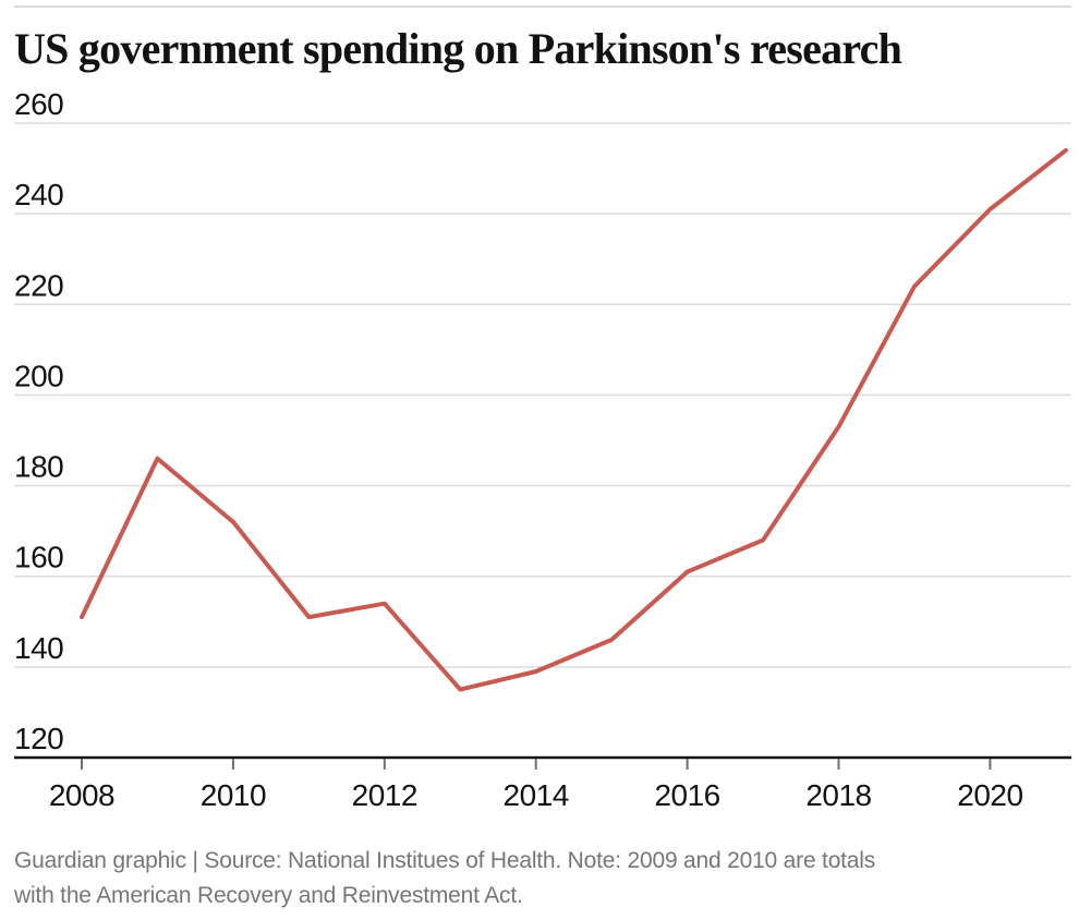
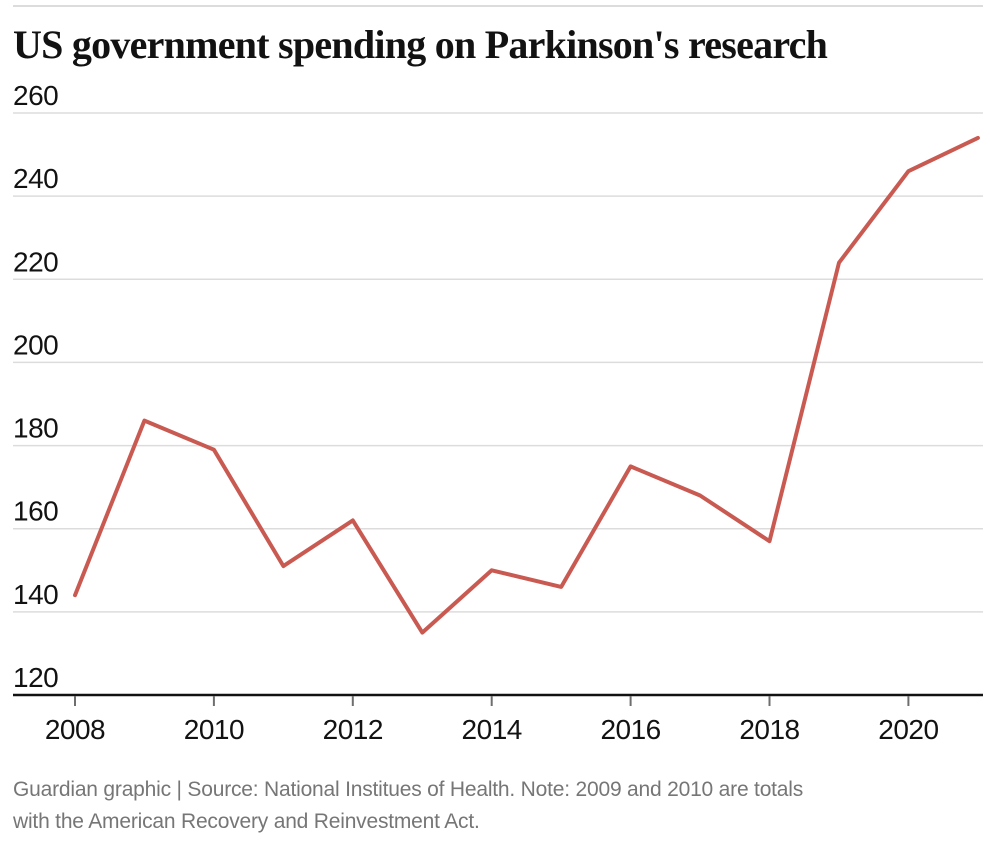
2008: 151 -> 144
2010: 172 -> 179
2012: 154 -> 162
2014: 139 -> 150
2016: 161 -> 175
2018: 193 -> 157
2020: 241 -> 246
